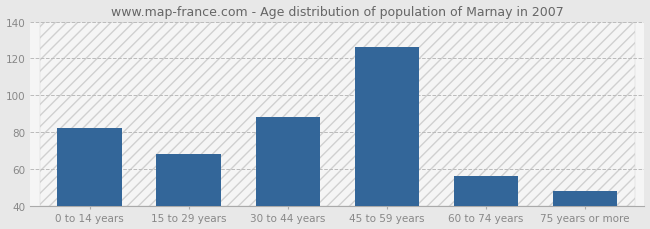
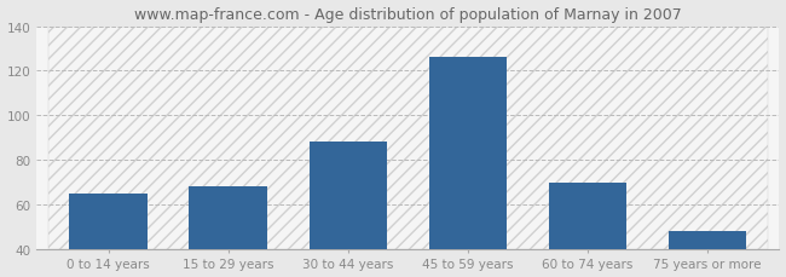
0 to 14 years: 82 -> 65
60 to 74 years: 56 -> 70
